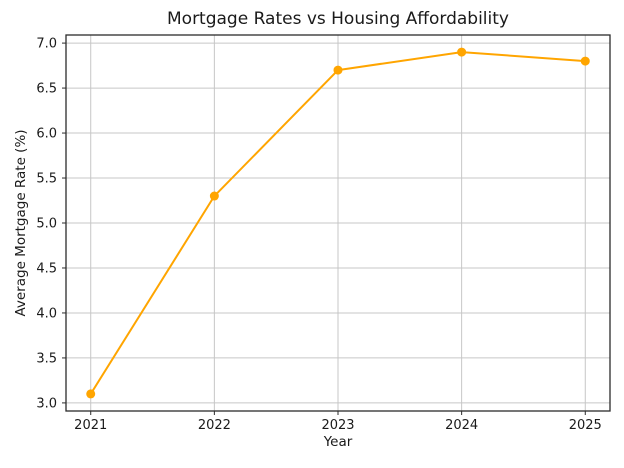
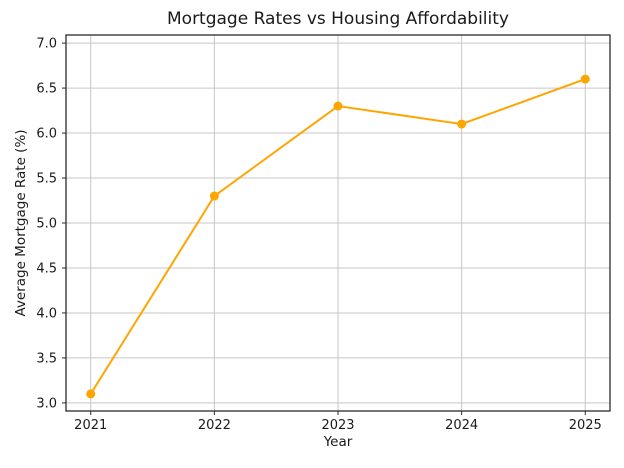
2023: 6.7 -> 6.3
2024: 6.9 -> 6.1
2025: 6.8 -> 6.6
